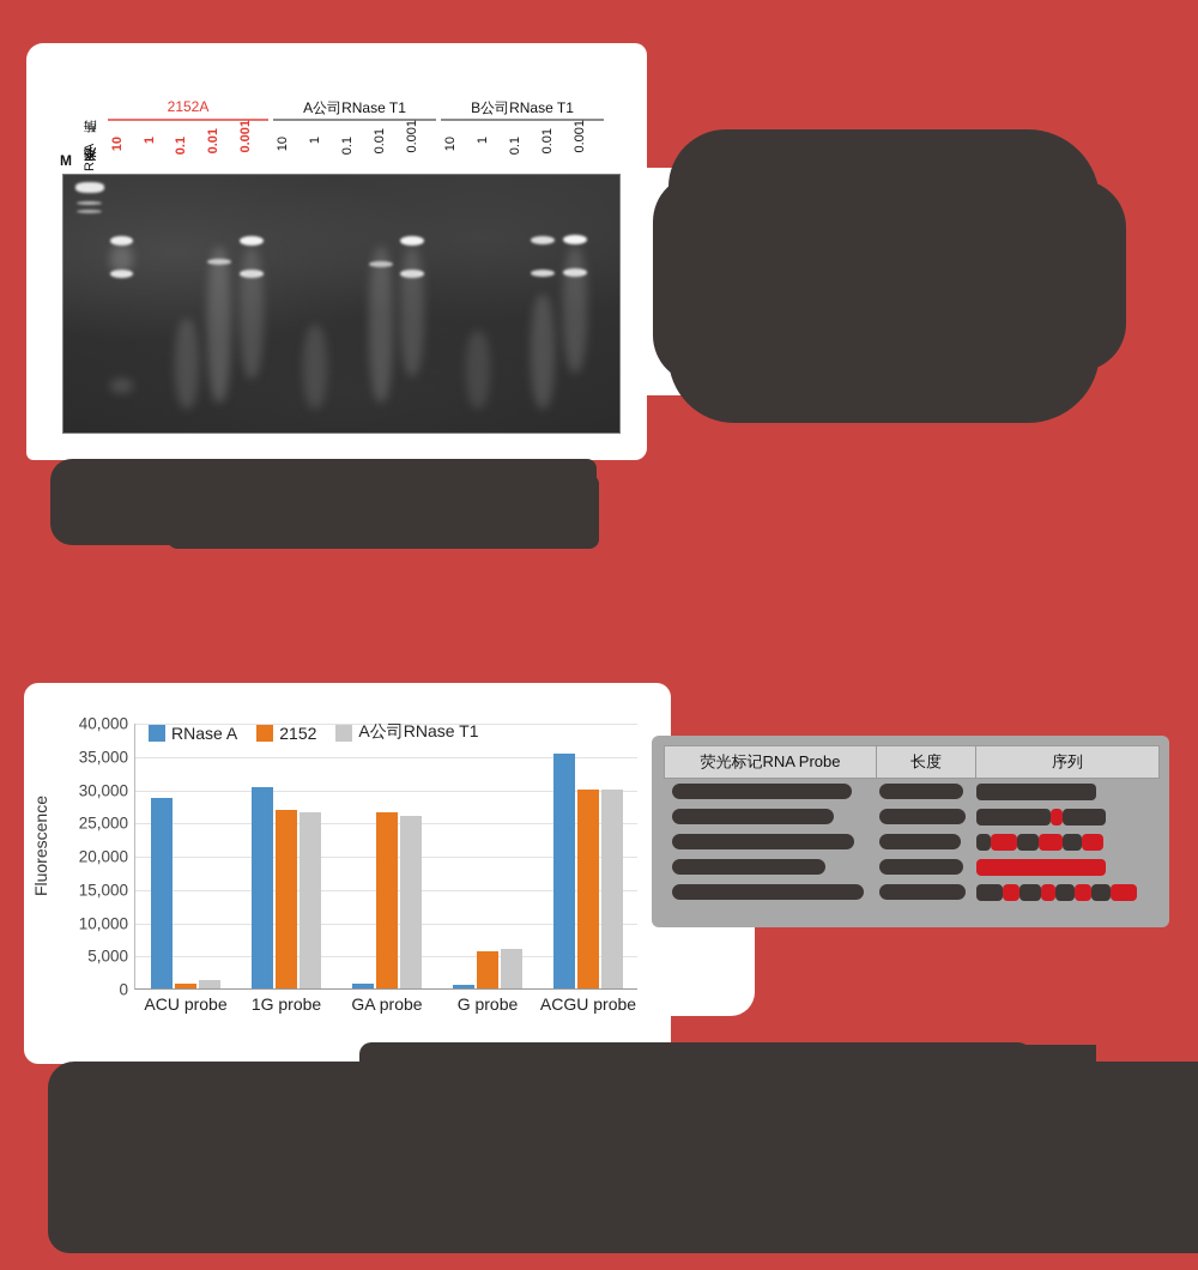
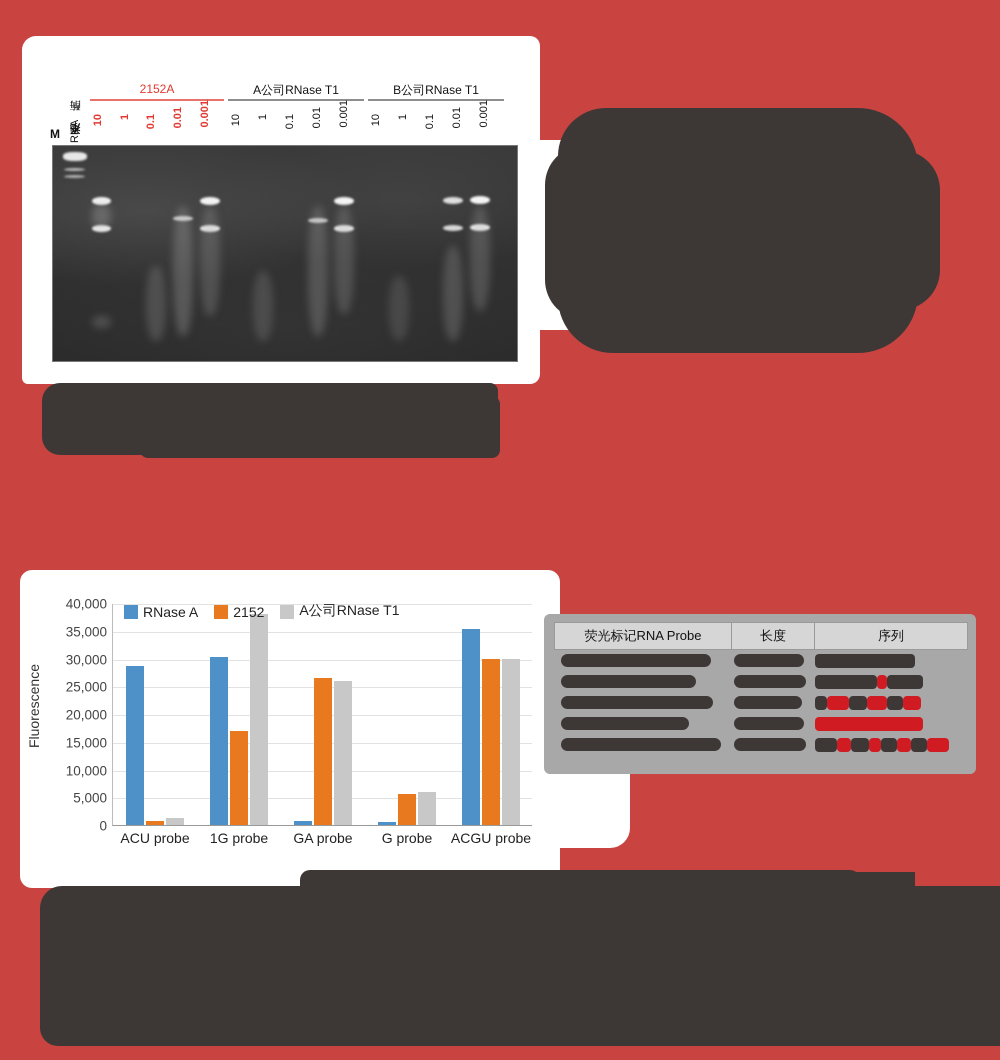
2152/1G probe: 27000 -> 17000
A公司RNase T1/1G probe: 26000 -> 38000
